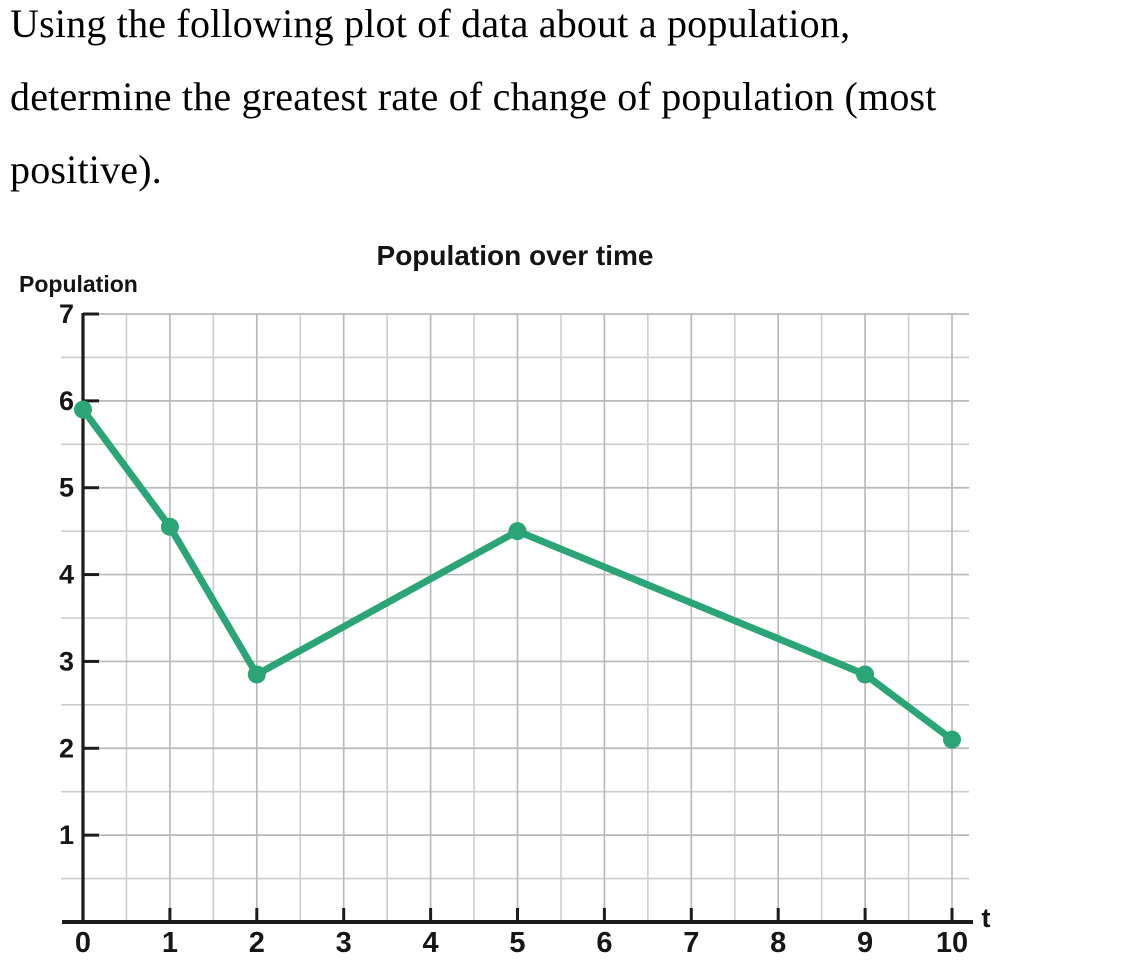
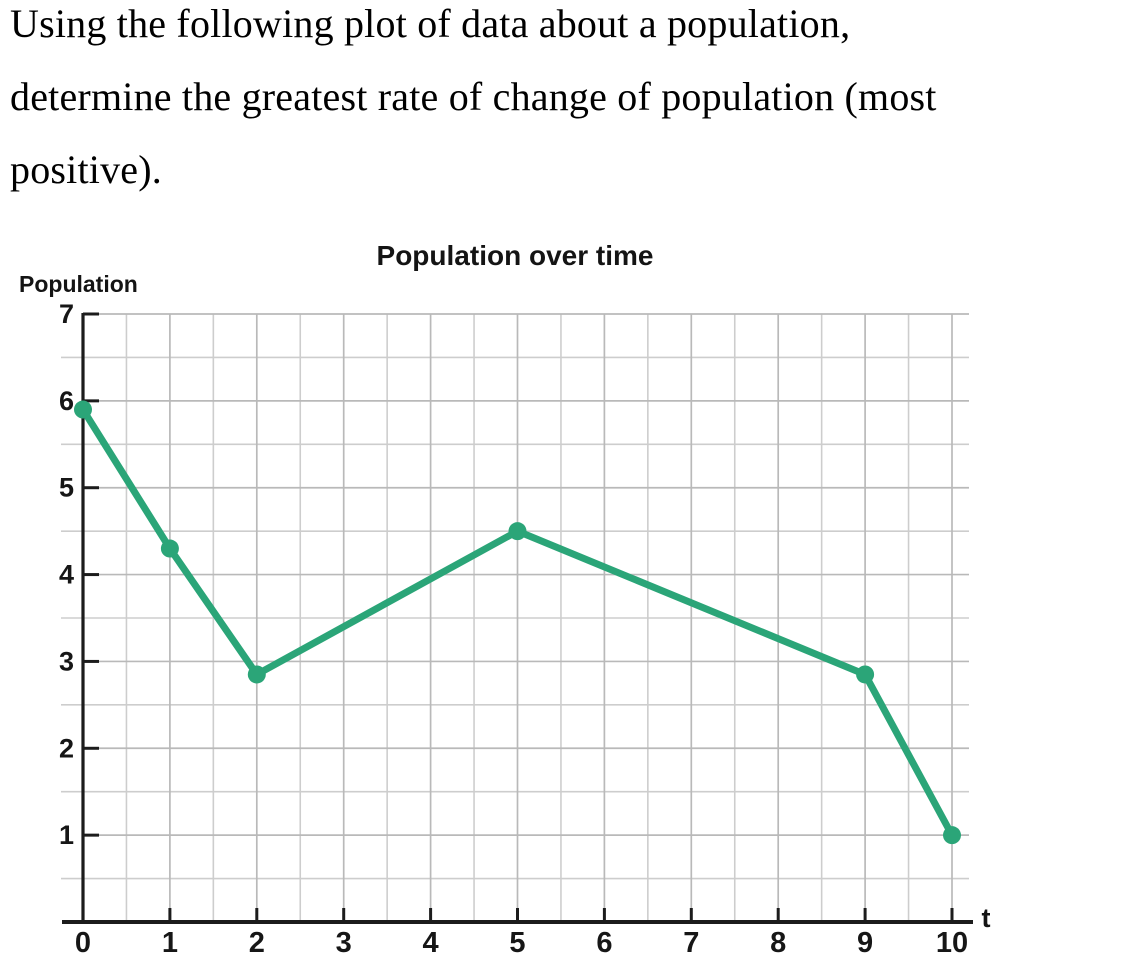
1: 4.5 -> 4.3
10: 2.1 -> 1.0
